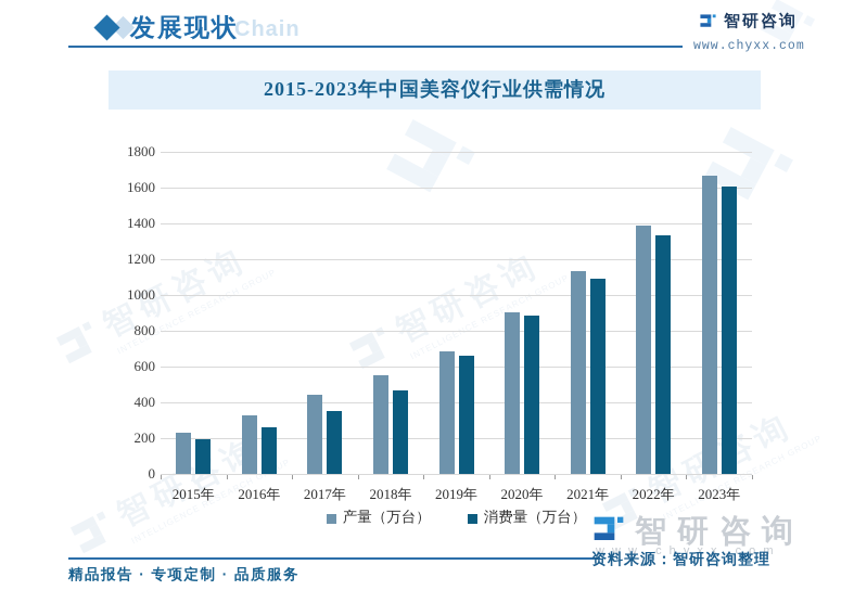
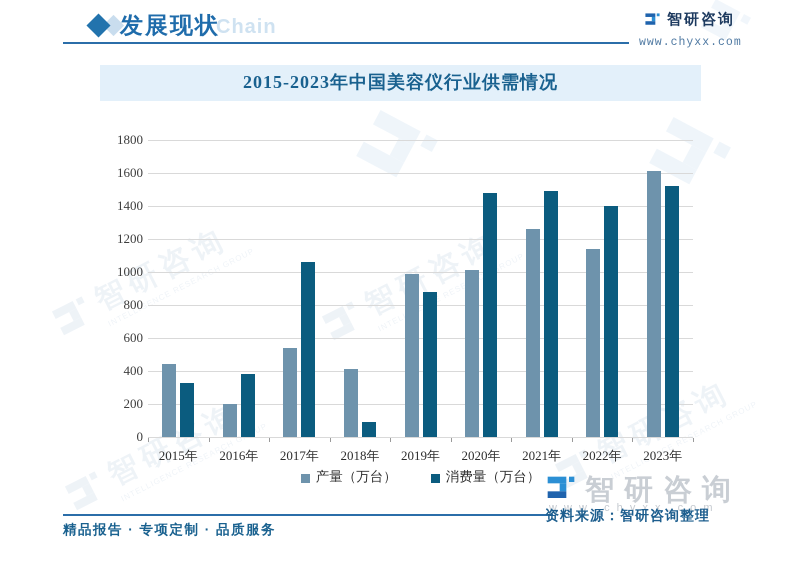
产量（万台）/2015年: 230 -> 440
消费量（万台）/2015年: 190 -> 330
产量（万台）/2016年: 330 -> 200
消费量（万台）/2016年: 260 -> 380
产量（万台）/2017年: 440 -> 540
消费量（万台）/2017年: 350 -> 1060
产量（万台）/2018年: 550 -> 410
消费量（万台）/2018年: 470 -> 90
产量（万台）/2019年: 690 -> 990
消费量（万台）/2019年: 660 -> 880
产量（万台）/2020年: 900 -> 1010
消费量（万台）/2020年: 880 -> 1480
产量（万台）/2021年: 1130 -> 1260
消费量（万台）/2021年: 1090 -> 1490
产量（万台）/2022年: 1390 -> 1140
消费量（万台）/2022年: 1340 -> 1400
产量（万台）/2023年: 1670 -> 1610
消费量（万台）/2023年: 1610 -> 1520
